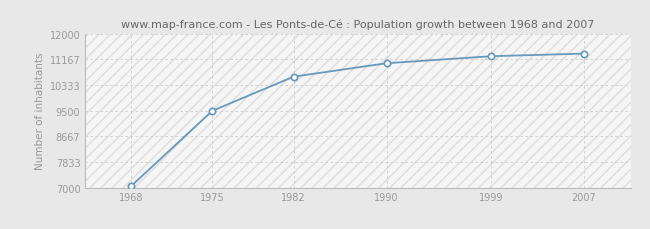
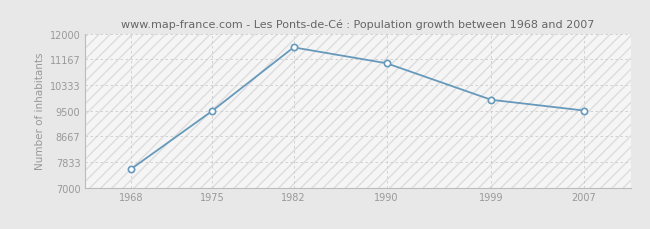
1968: 7040 -> 7600
1982: 10600 -> 11550
1999: 11260 -> 9850
2007: 11350 -> 9500
